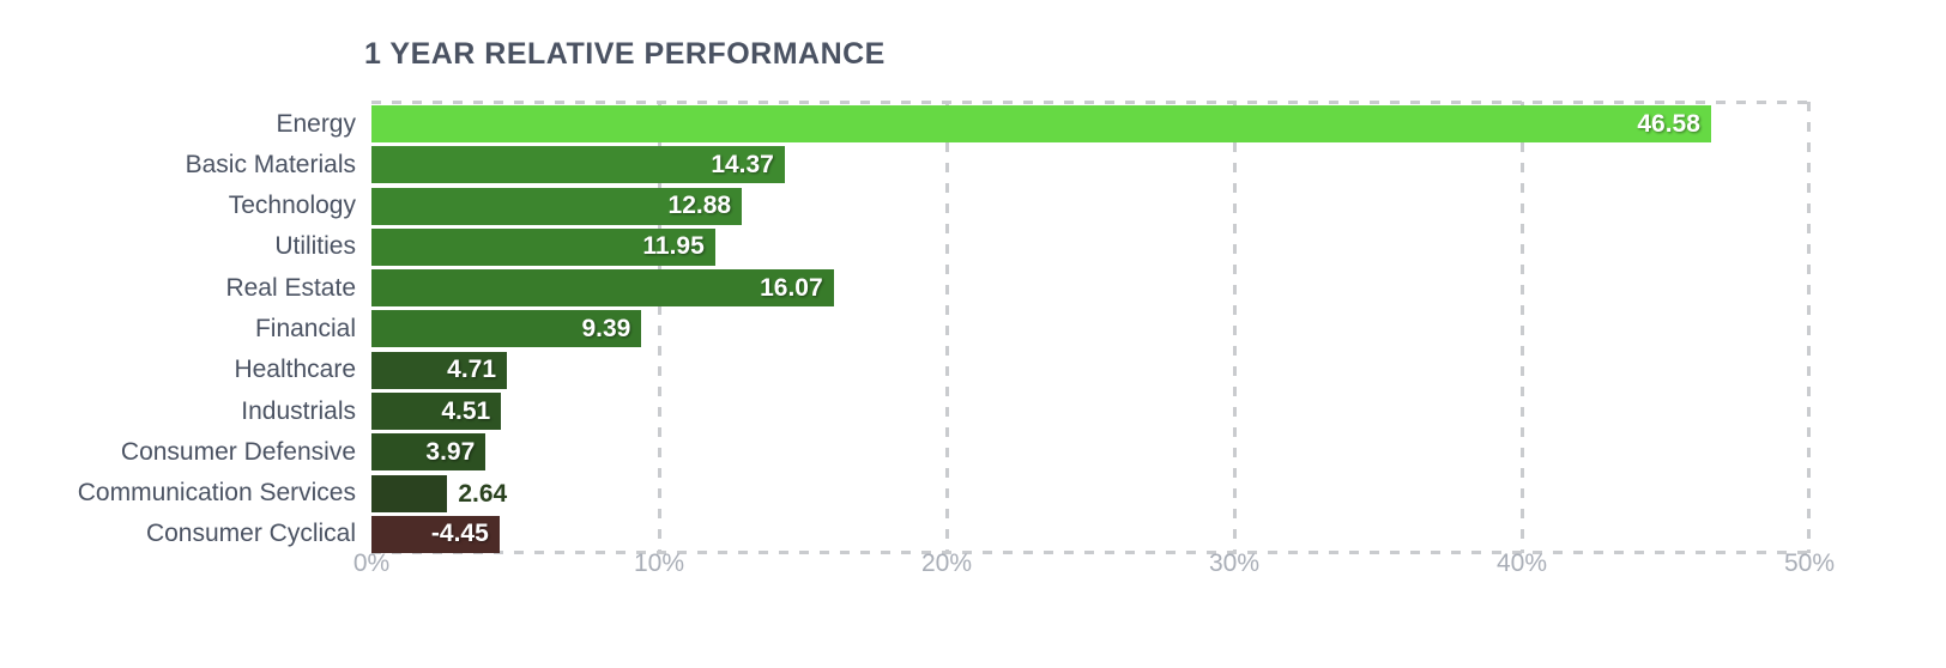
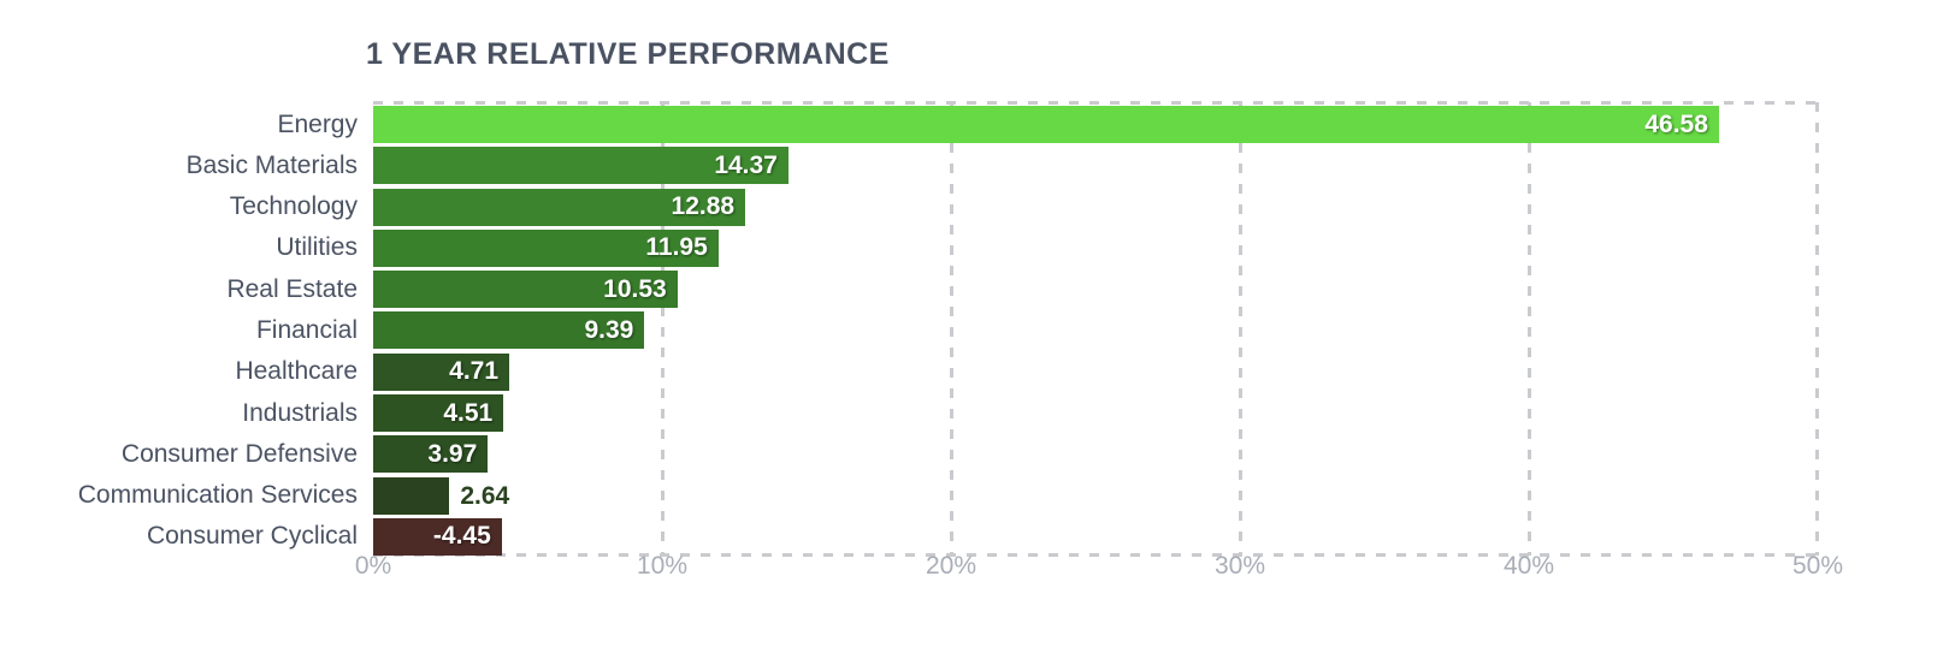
Real Estate: 16.07 -> 10.53
